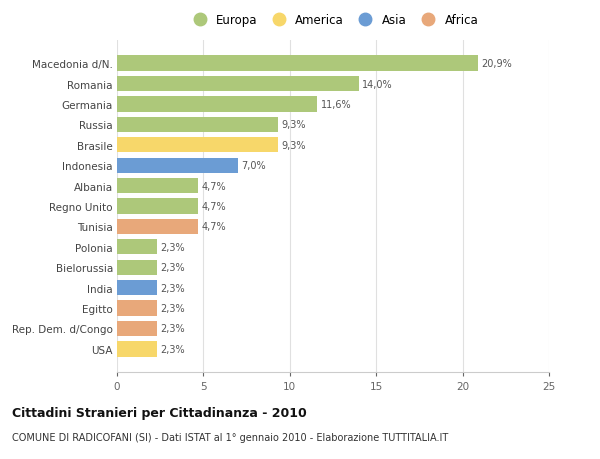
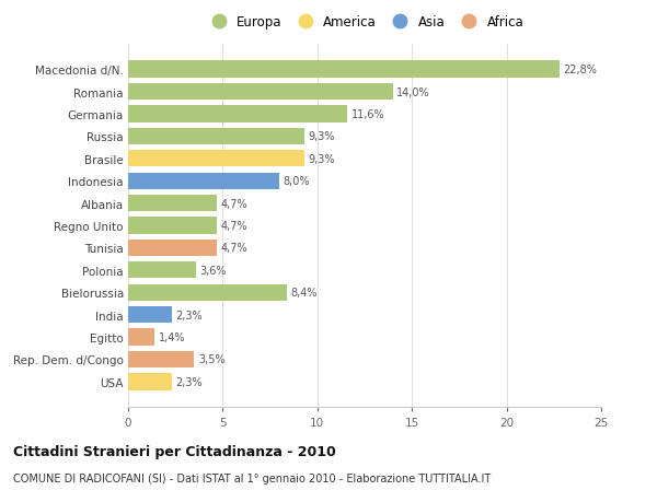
Macedonia d/N.: 20,9% -> 22,8%
Indonesia: 7,0% -> 8,0%
Polonia: 2,3% -> 3,6%
Bielorussia: 2,3% -> 8,4%
Egitto: 2,3% -> 1,4%
Rep. Dem. d/Congo: 2,3% -> 3,5%
